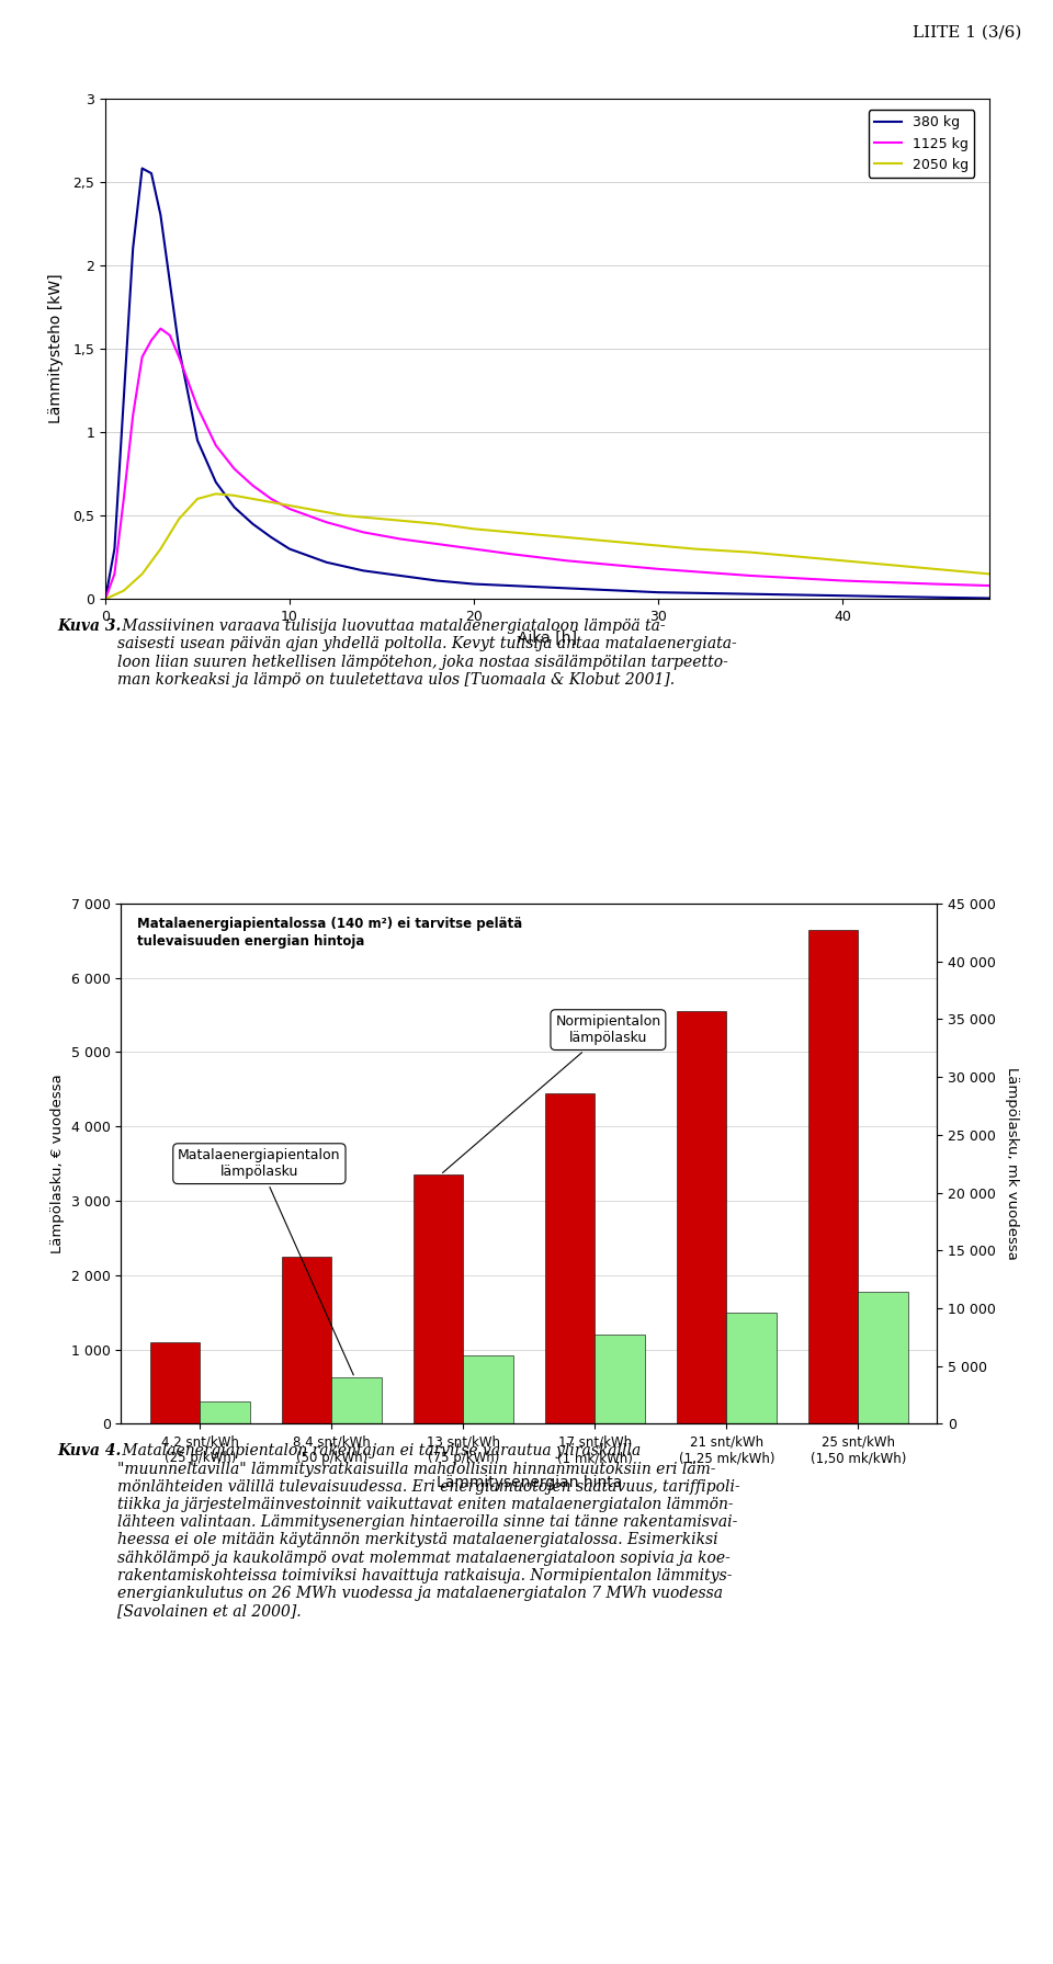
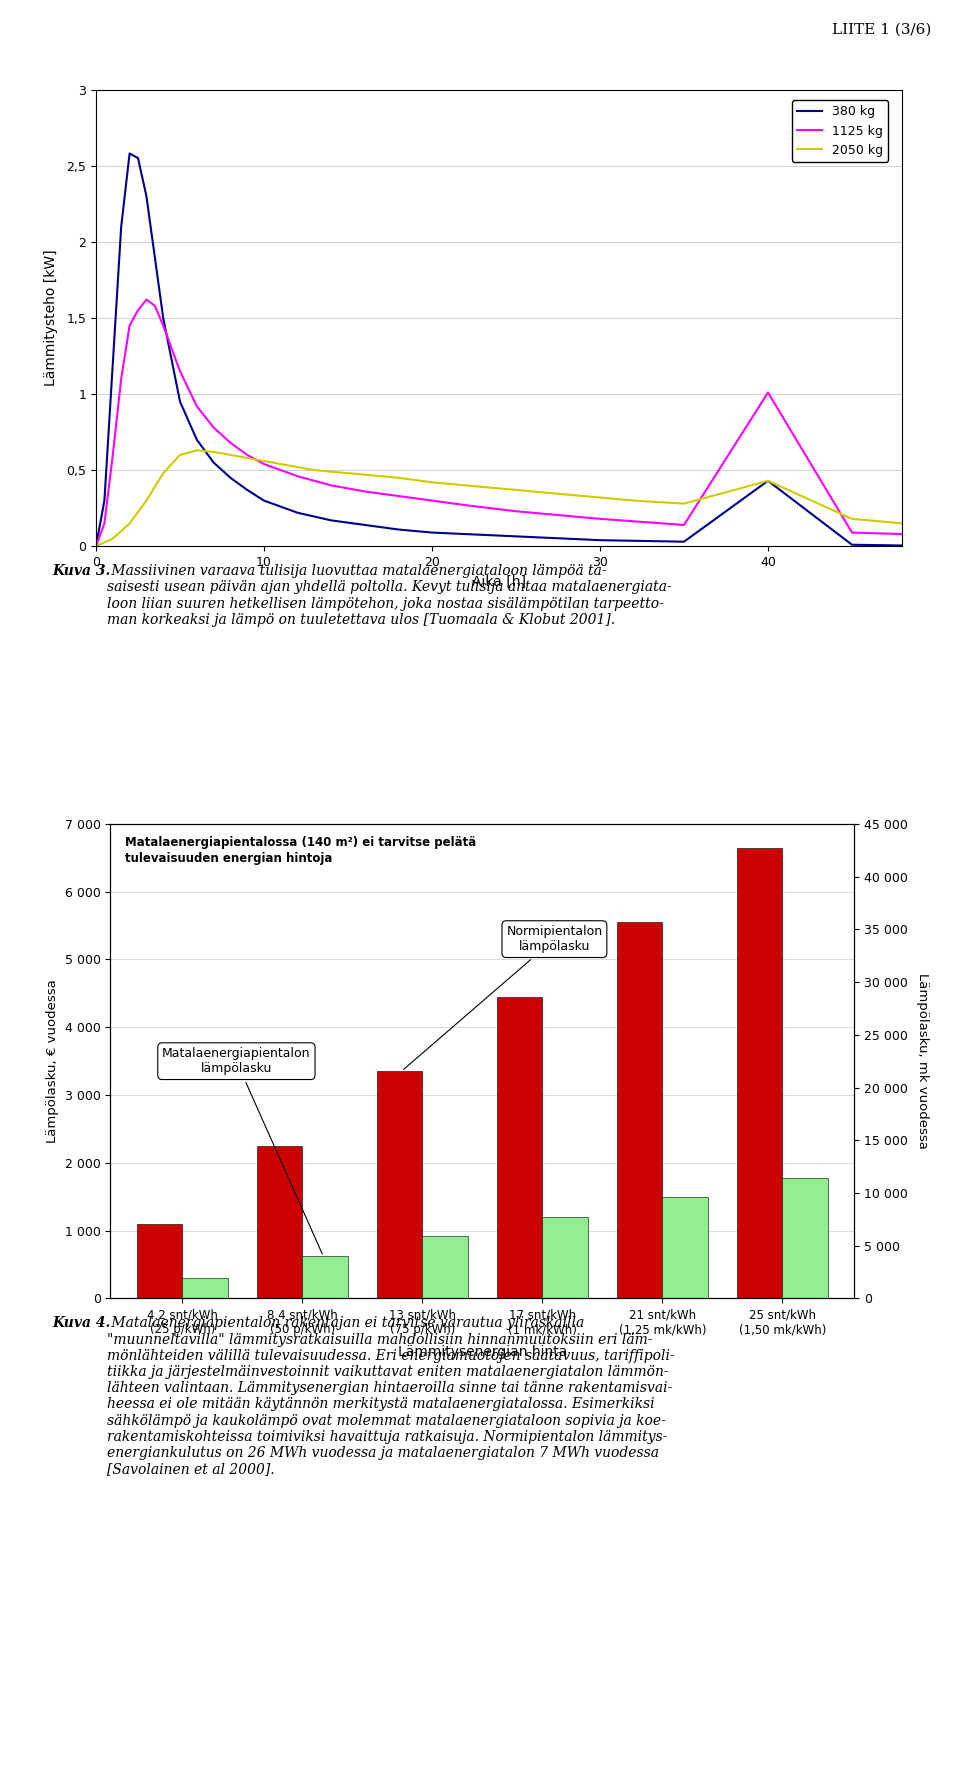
380 kg/40: 0,02 -> 0,43
1125 kg/40: 0,11 -> 1,01
2050 kg/40: 0,23 -> 0,43
